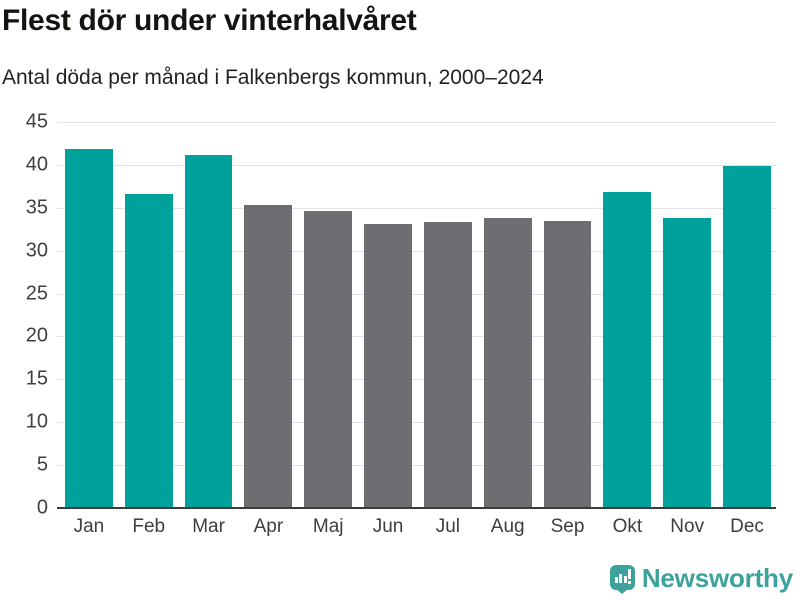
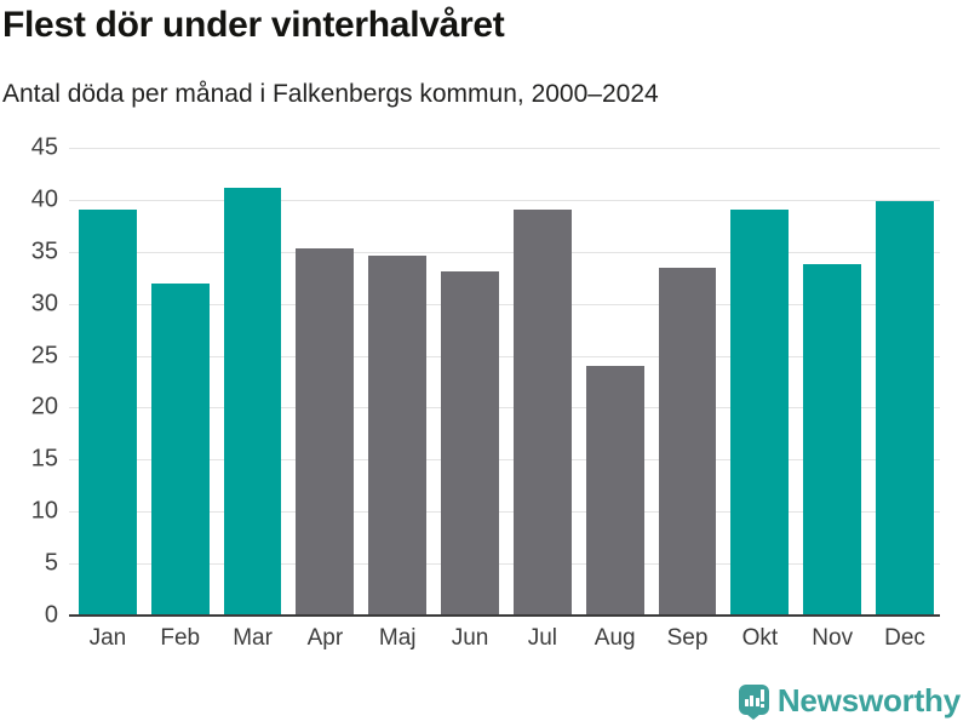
Jan: 42 -> 39
Feb: 37 -> 32
Jul: 33 -> 39
Aug: 34 -> 24
Okt: 37 -> 39
